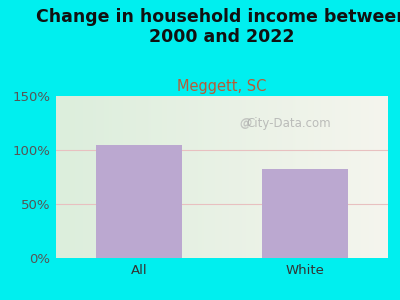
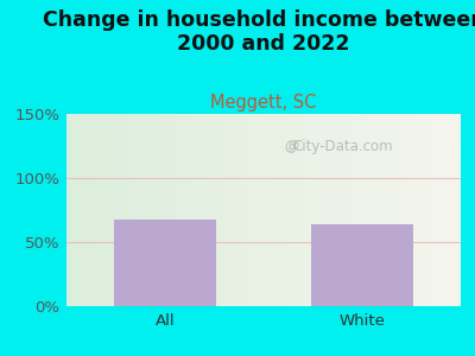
All: 105% -> 68%
White: 82% -> 64%
